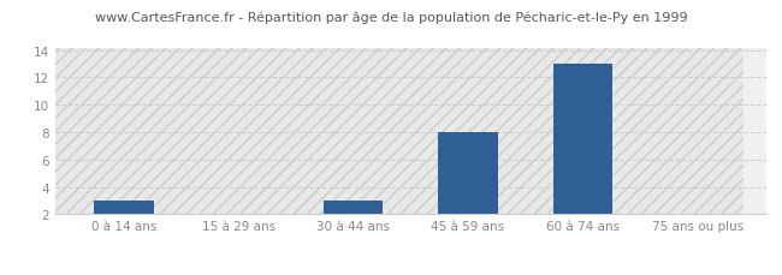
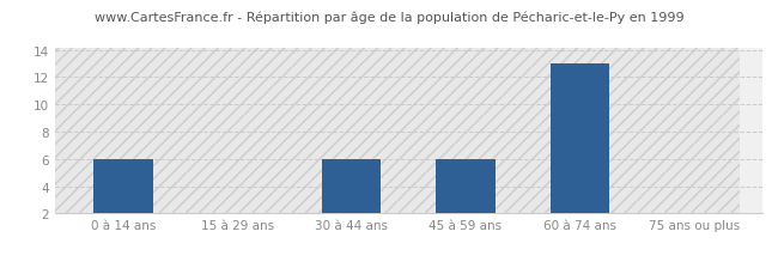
0 à 14 ans: 3 -> 6
30 à 44 ans: 3 -> 6
45 à 59 ans: 8 -> 6
